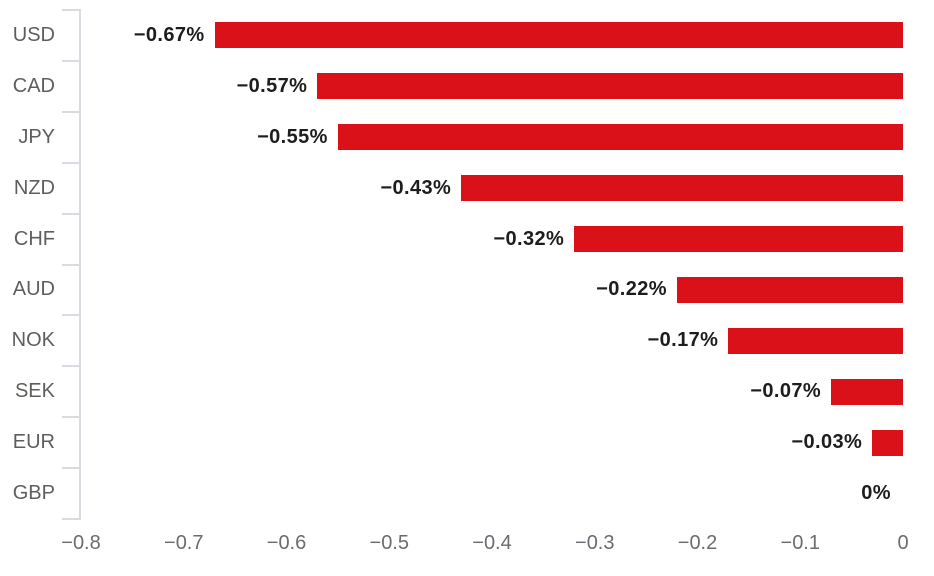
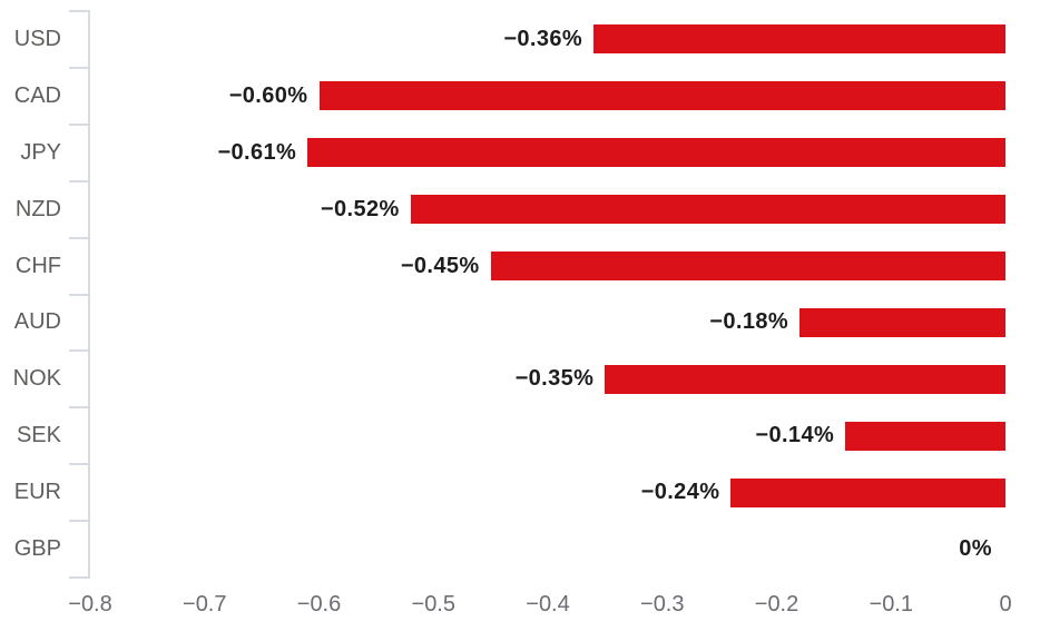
USD: −0.67% -> −0.36%
CAD: −0.57% -> −0.60%
JPY: −0.55% -> −0.61%
NZD: −0.43% -> −0.52%
CHF: −0.32% -> −0.45%
AUD: −0.22% -> −0.18%
NOK: −0.17% -> −0.35%
SEK: −0.07% -> −0.14%
EUR: −0.03% -> −0.24%
